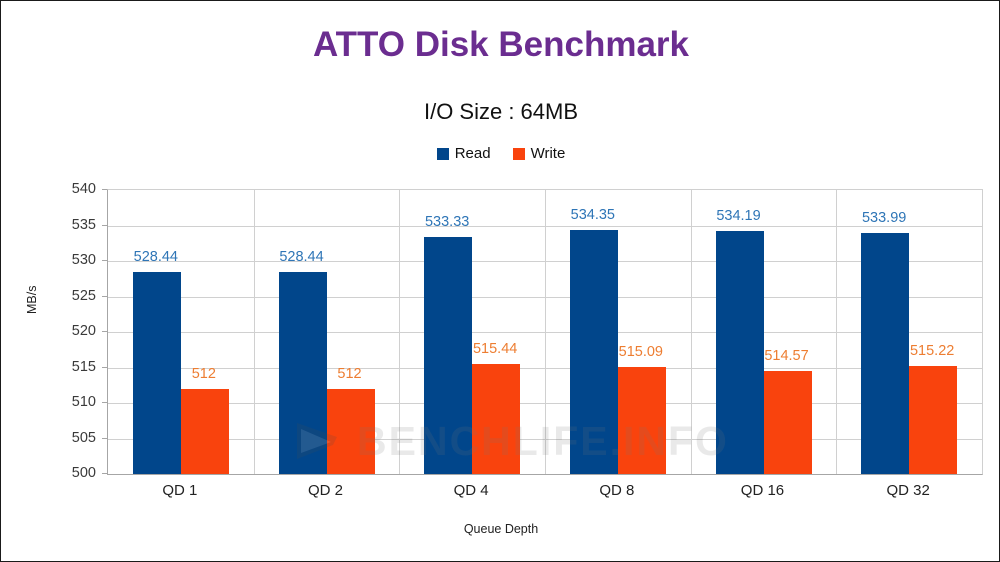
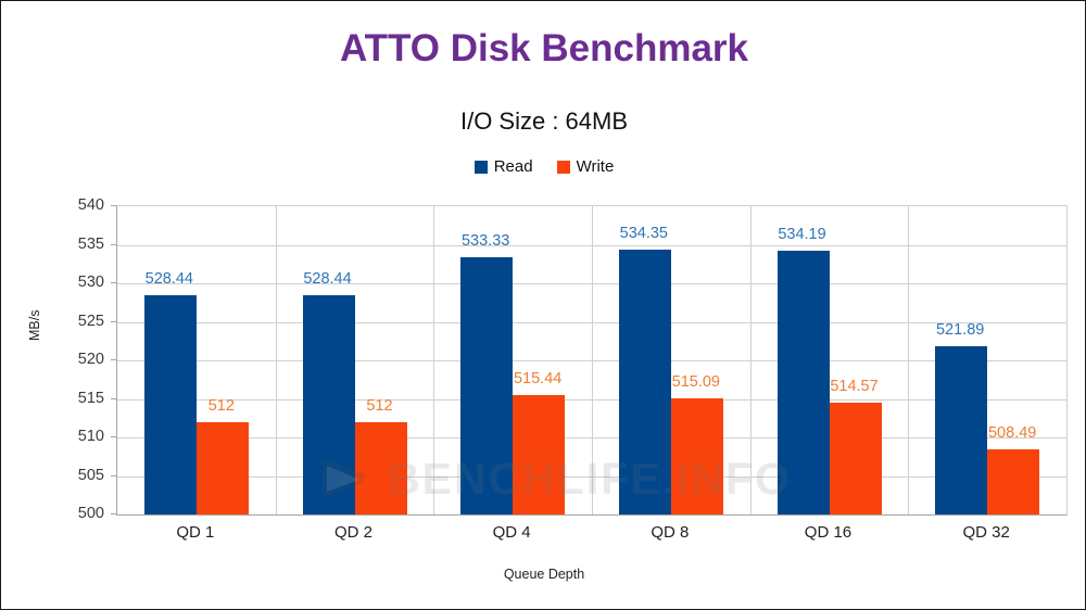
Read/QD 32: 533.99 -> 521.89
Write/QD 32: 515.22 -> 508.49
